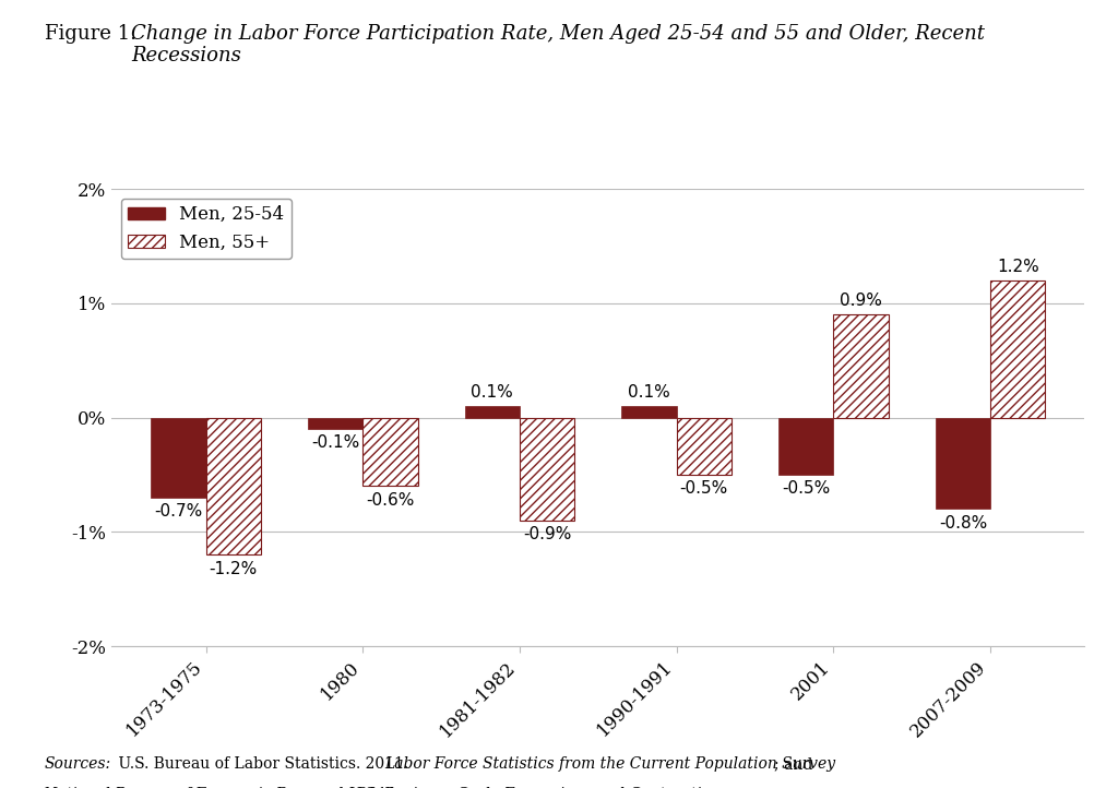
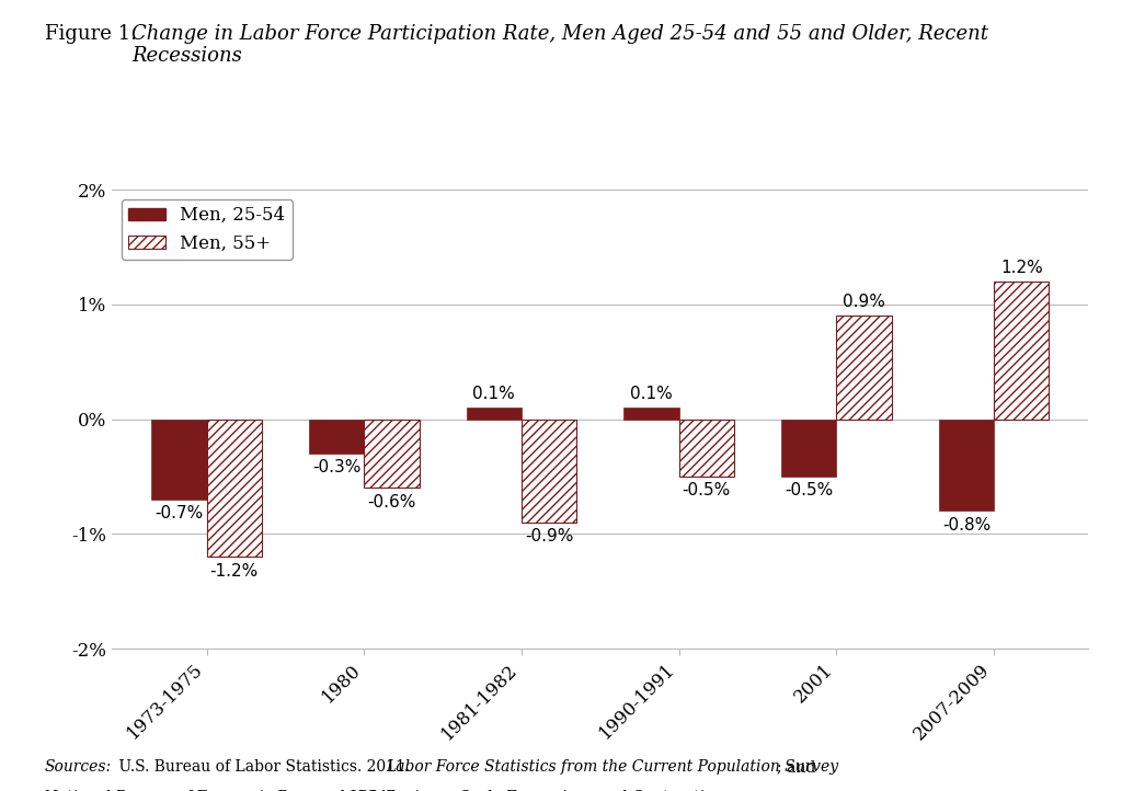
Men, 25-54/1980: -0.1% -> -0.3%
